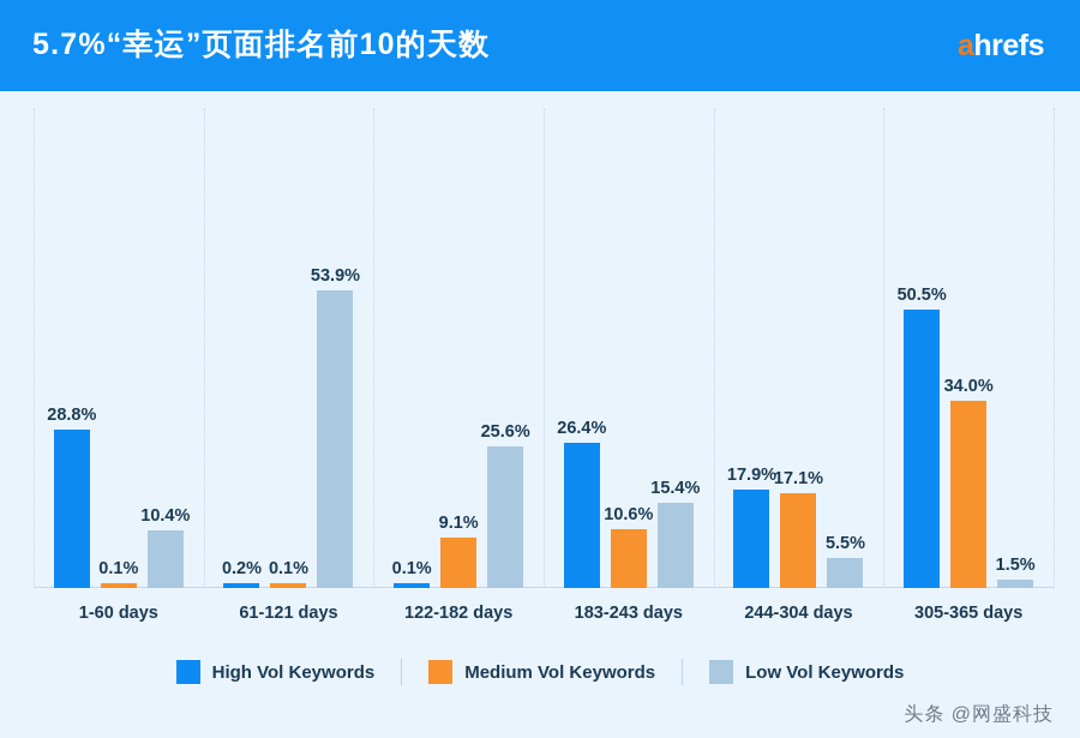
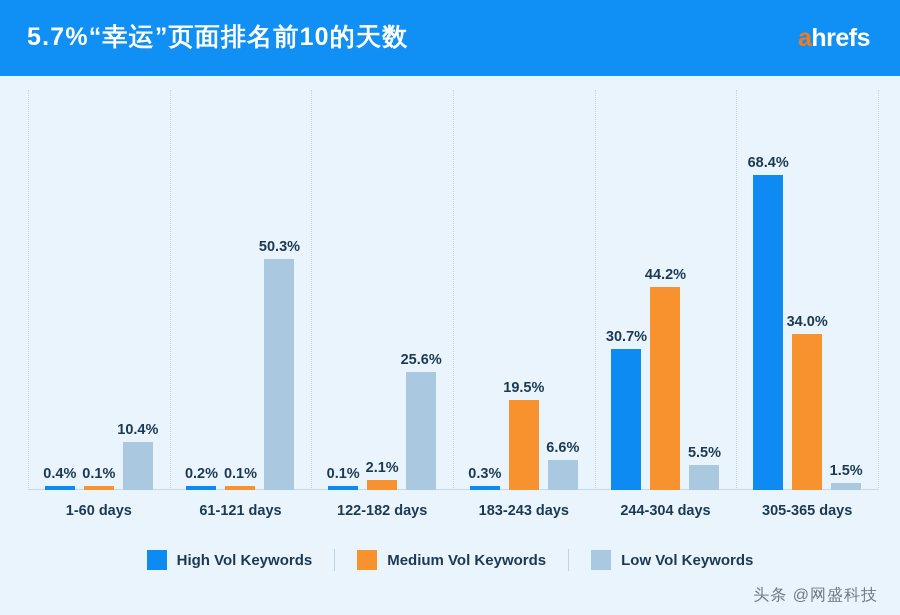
High Vol Keywords/1-60 days: 28.8% -> 0.4%
Low Vol Keywords/61-121 days: 53.9% -> 50.3%
Medium Vol Keywords/122-182 days: 9.1% -> 2.1%
High Vol Keywords/183-243 days: 26.4% -> 0.3%
Medium Vol Keywords/183-243 days: 10.6% -> 19.5%
Low Vol Keywords/183-243 days: 15.4% -> 6.6%
High Vol Keywords/244-304 days: 17.9% -> 30.7%
Medium Vol Keywords/244-304 days: 17.1% -> 44.2%
High Vol Keywords/305-365 days: 50.5% -> 68.4%
